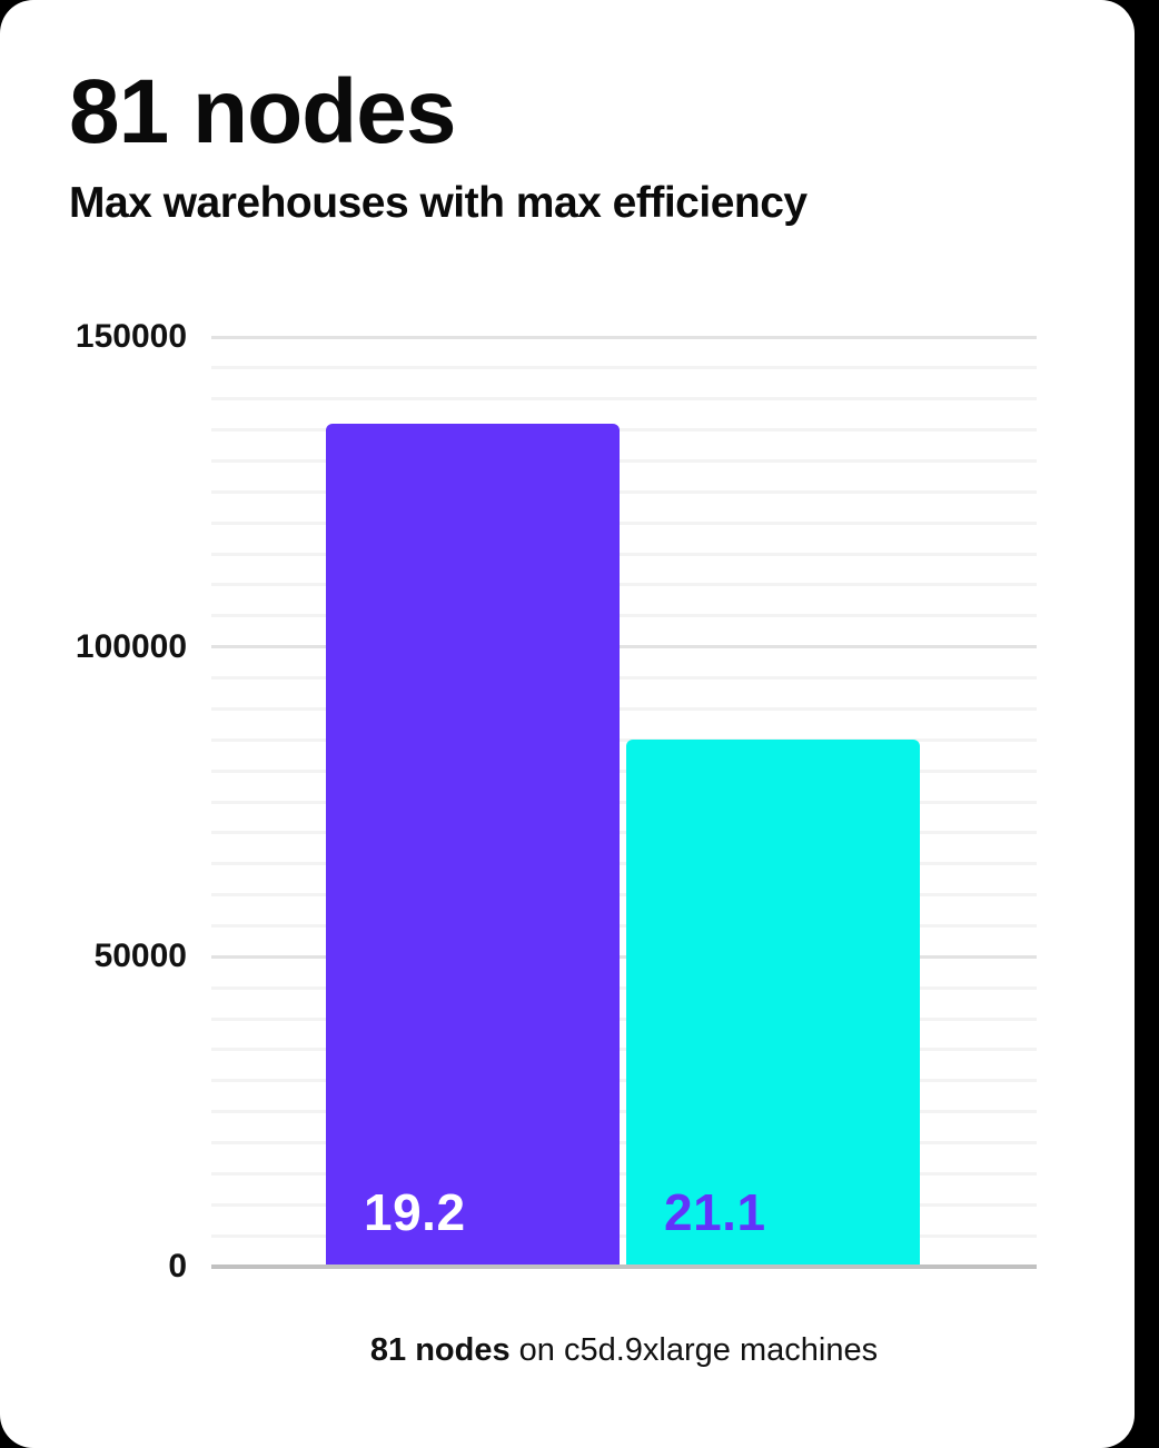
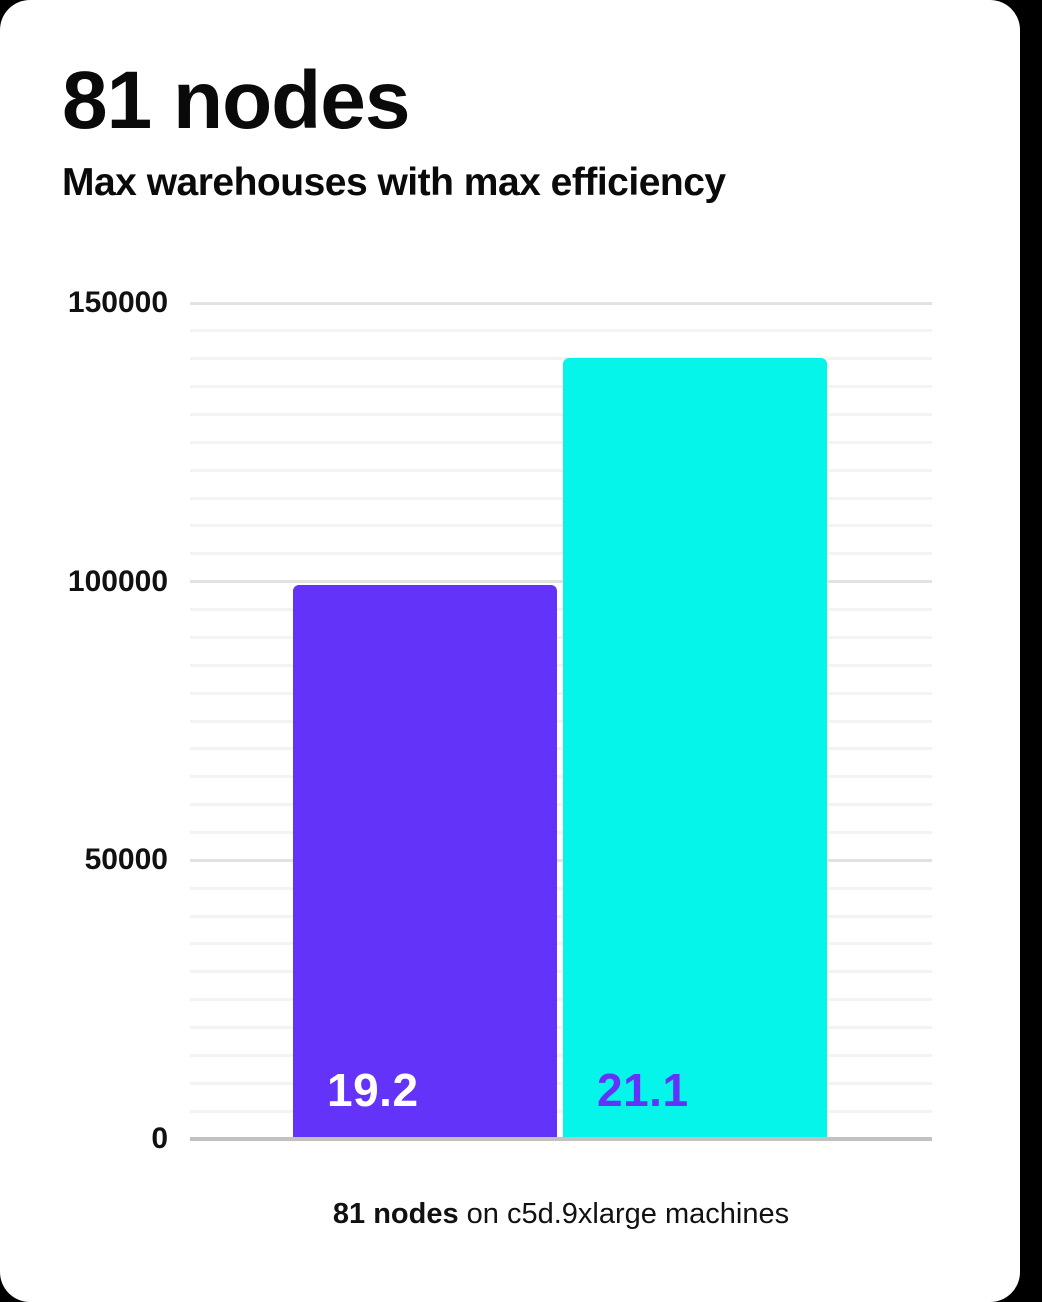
19.2: 136000 -> 99000
21.1: 85000 -> 140000
